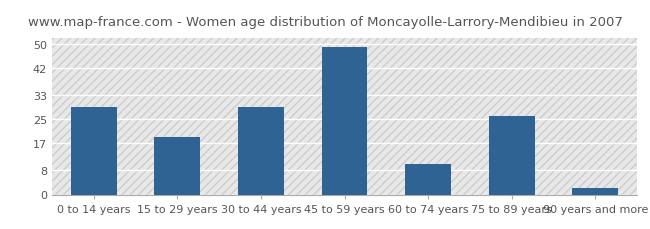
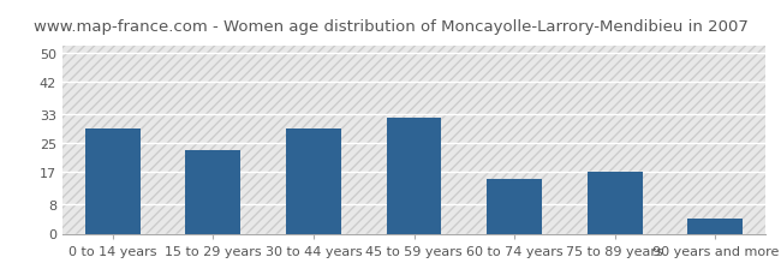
15 to 29 years: 19 -> 23
45 to 59 years: 49 -> 32
60 to 74 years: 10 -> 15
75 to 89 years: 26 -> 17
90 years and more: 2 -> 4
